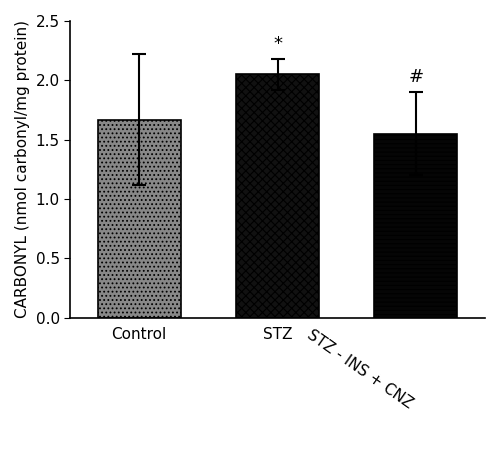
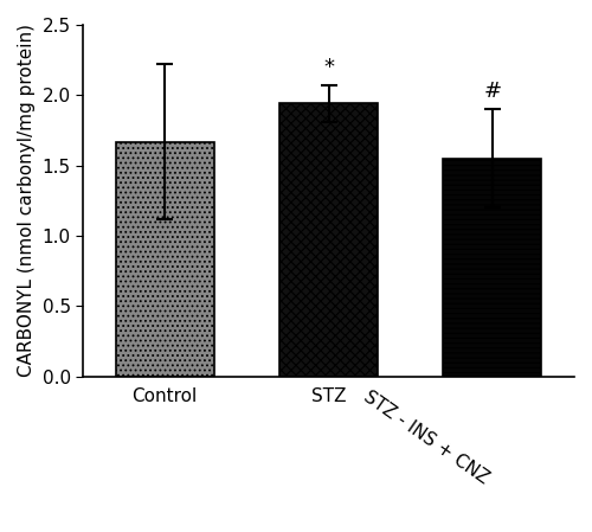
STZ: 2.05 -> 1.94
